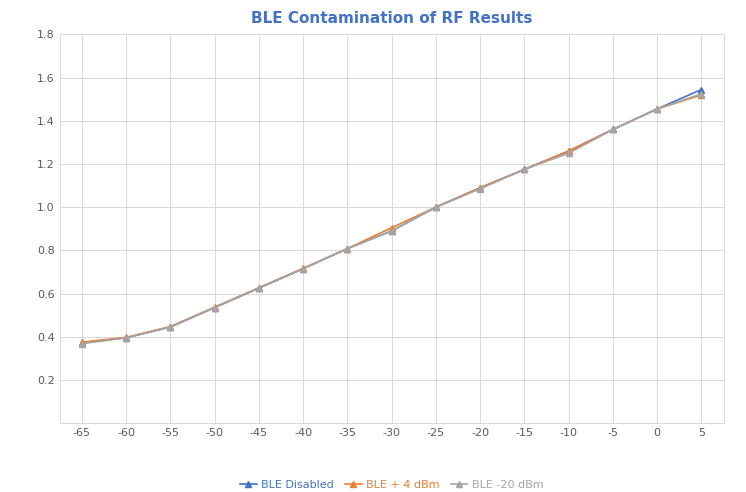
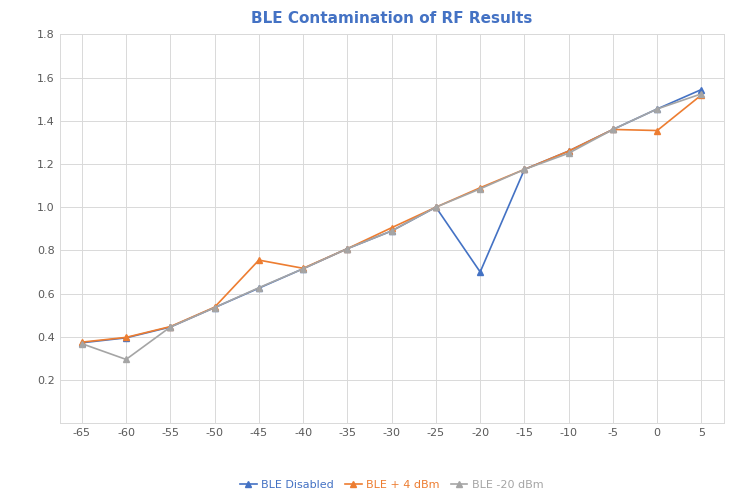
BLE -20 dBm/-60: 0.395 -> 0.295
BLE + 4 dBm/-45: 0.627 -> 0.755
BLE Disabled/-20: 1.090 -> 0.700
BLE + 4 dBm/0: 1.455 -> 1.355
